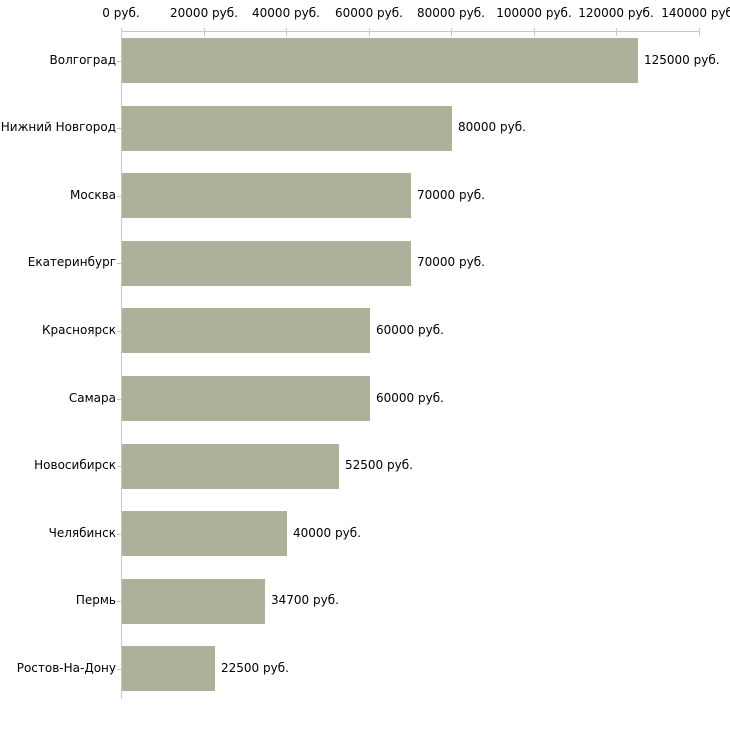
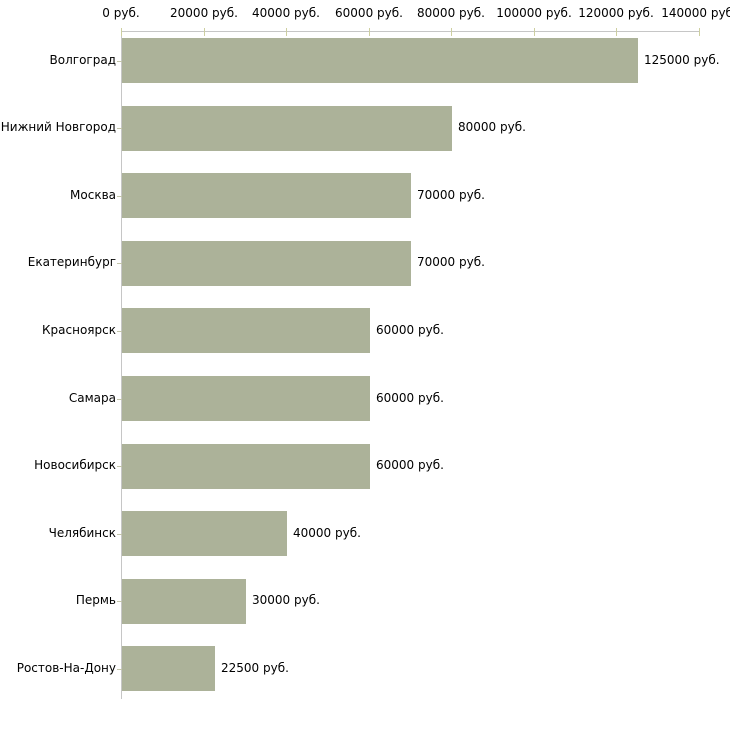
Новосибирск: 52500 -> 60000
Пермь: 34700 -> 30000
